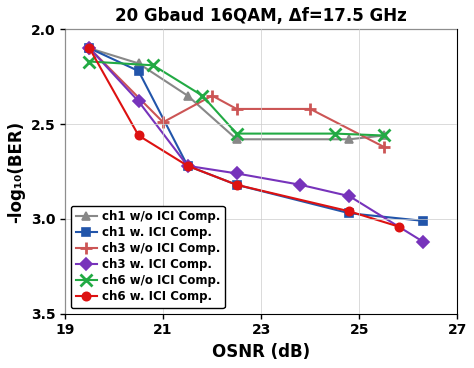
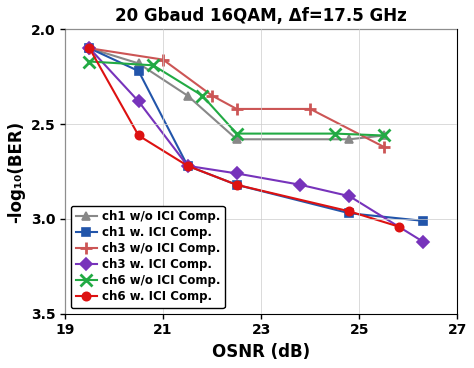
ch3 w/o ICI Comp./21: 2.49 -> 2.16
